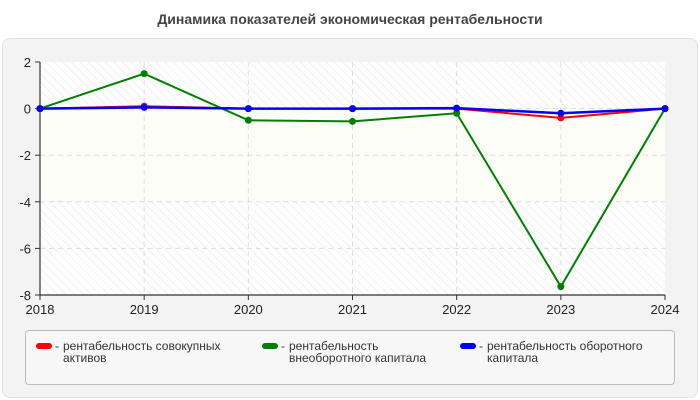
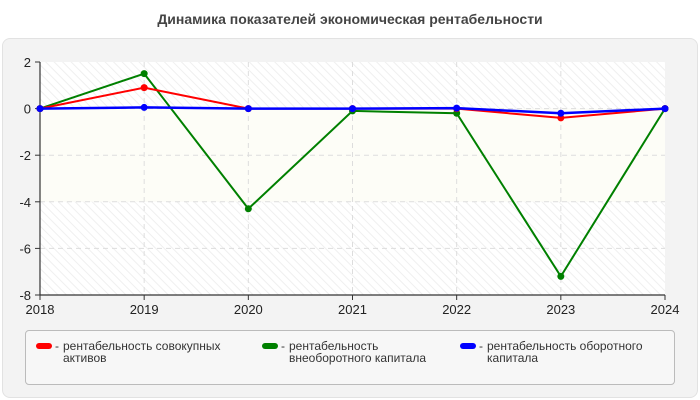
рентабельность совокупных активов/2019: 0.1 -> 0.9
рентабельность внеоборотного капитала/2020: -0.5 -> -4.3
рентабельность внеоборотного капитала/2021: -0.6 -> -0.1
рентабельность внеоборотного капитала/2023: -7.6 -> -7.2
